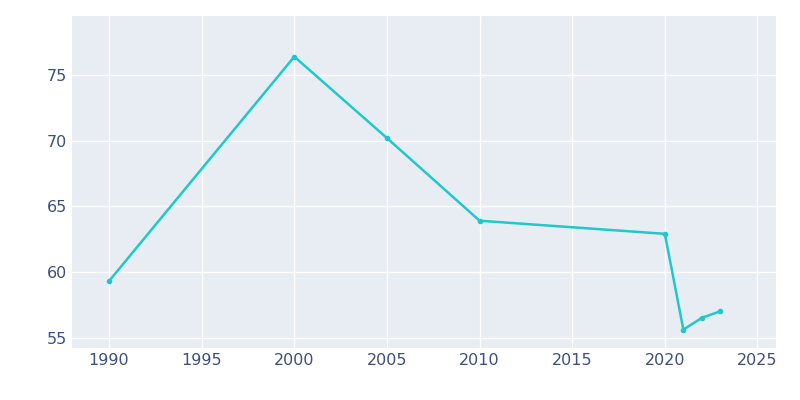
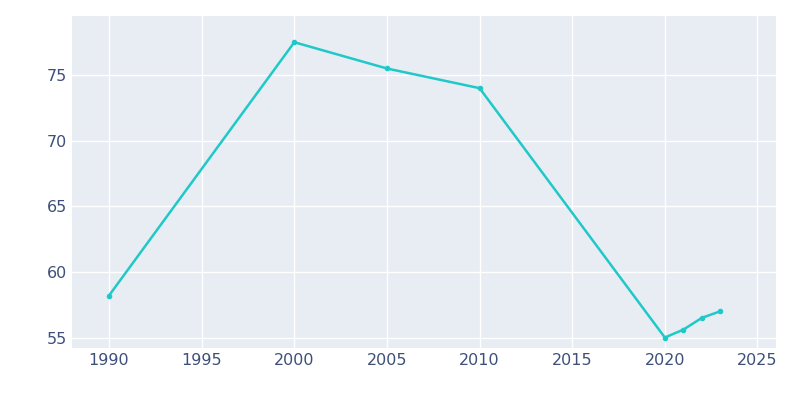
1990: 59.3 -> 58.2
2000: 76.4 -> 77.5
2005: 70.2 -> 75.5
2010: 63.9 -> 74.0
2020: 62.9 -> 55.0
